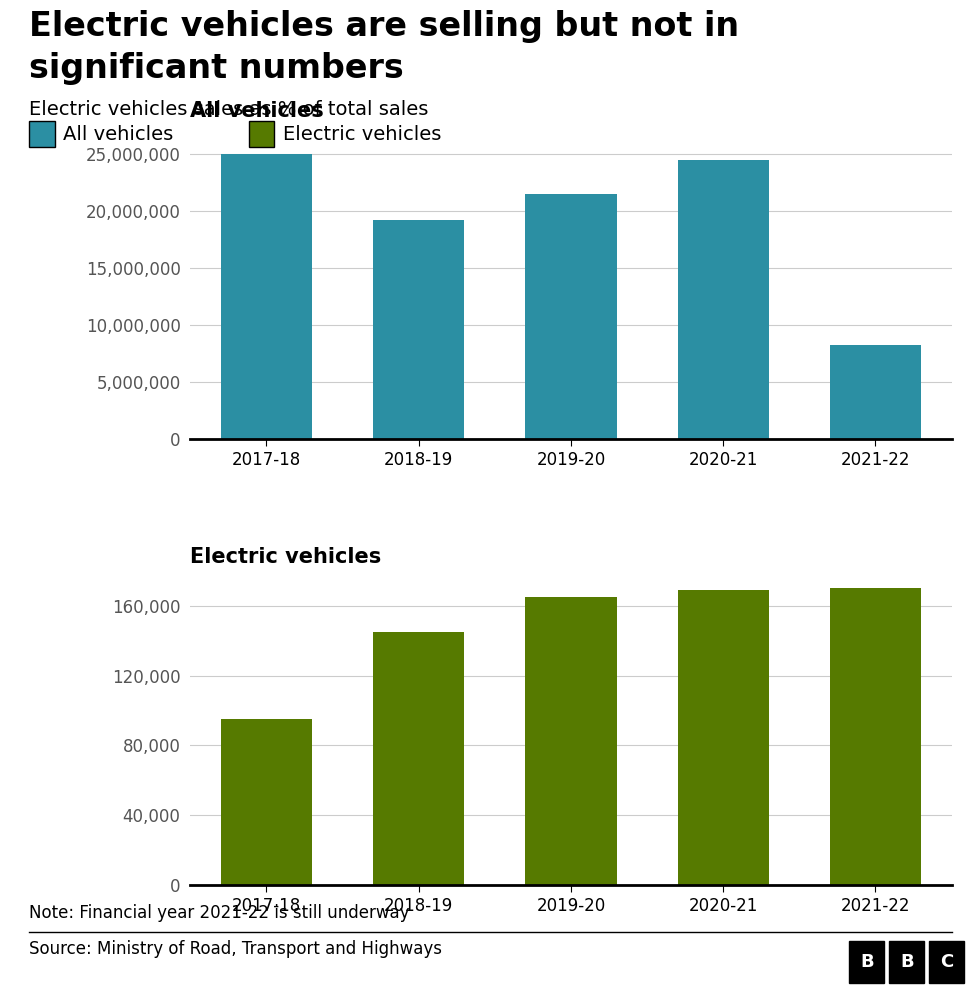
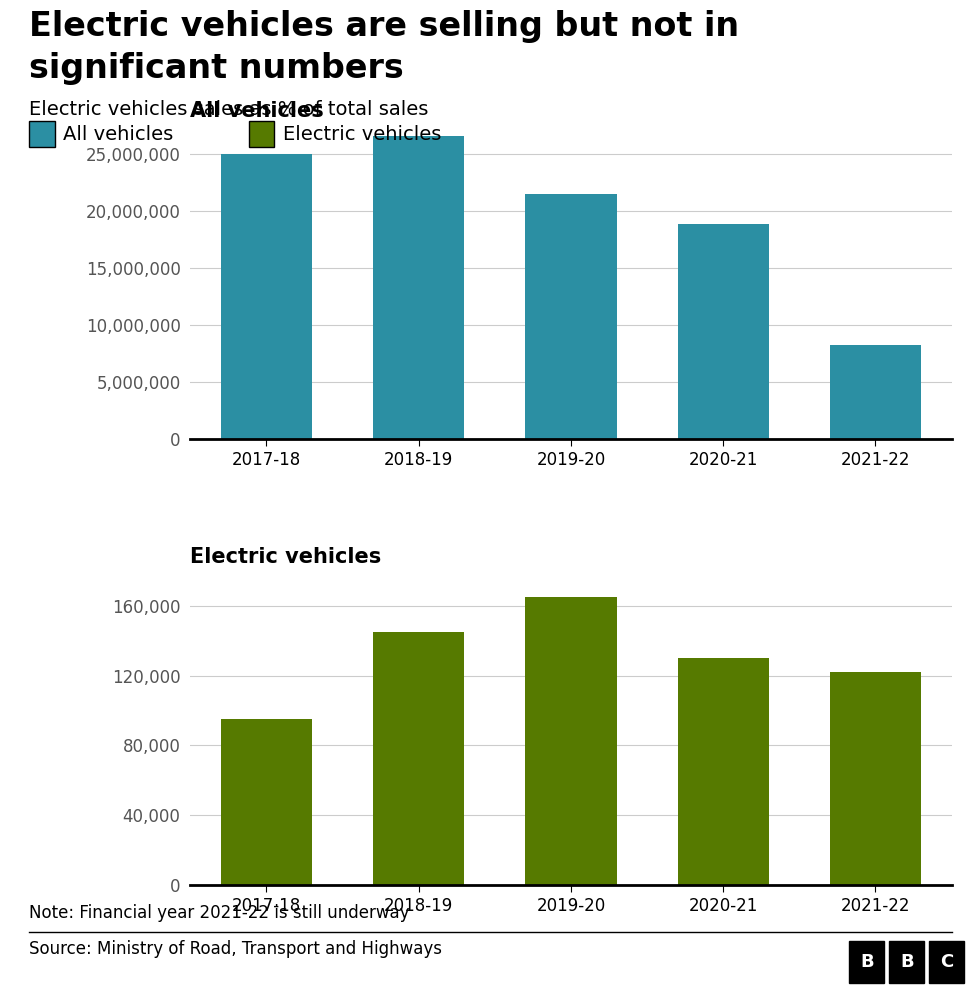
All vehicles/2018-19: 19,200,000 -> 26,500,000
All vehicles/2020-21: 24,400,000 -> 18,800,000
Electric vehicles/2020-21: 169,000 -> 130,000
Electric vehicles/2021-22: 170,000 -> 122,000
